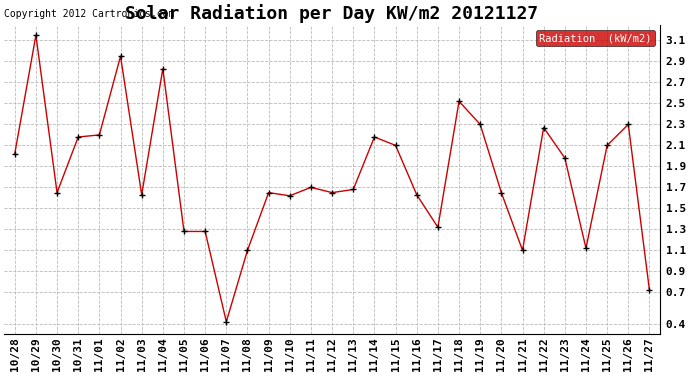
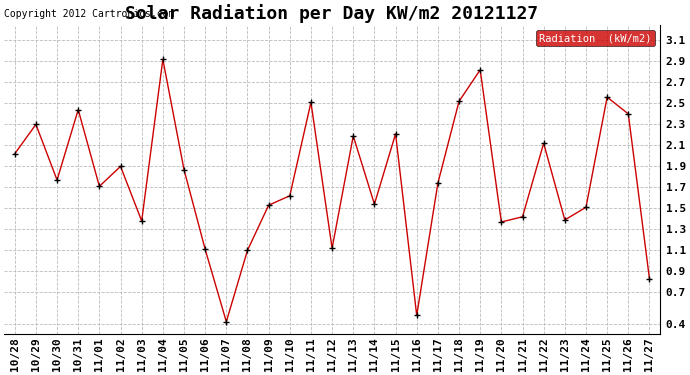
10/29: 3.15 -> 2.30
10/30: 1.65 -> 1.77
10/31: 2.18 -> 2.44
11/01: 2.20 -> 1.71
11/02: 2.95 -> 1.90
11/03: 1.63 -> 1.38
11/04: 2.83 -> 2.92
11/05: 1.28 -> 1.87
11/06: 1.28 -> 1.11
11/09: 1.65 -> 1.53
11/11: 1.70 -> 2.51
11/12: 1.65 -> 1.12
11/13: 1.68 -> 2.19
11/14: 2.18 -> 1.54
11/15: 2.10 -> 2.21
11/16: 1.63 -> 0.48
11/17: 1.32 -> 1.74
11/19: 2.30 -> 2.82
11/20: 1.65 -> 1.37
11/21: 1.10 -> 1.42
11/22: 2.27 -> 2.12
11/23: 1.98 -> 1.39
11/24: 1.12 -> 1.51
11/25: 2.10 -> 2.56
11/26: 2.30 -> 2.40
11/27: 0.72 -> 0.83
